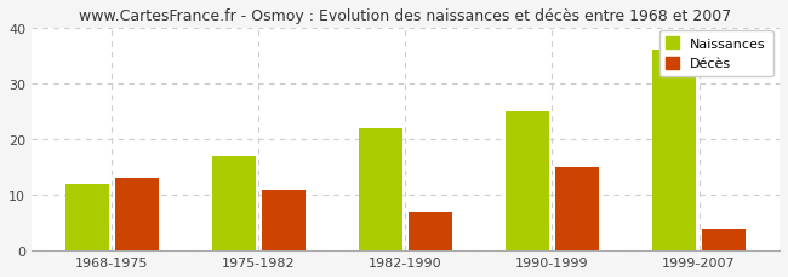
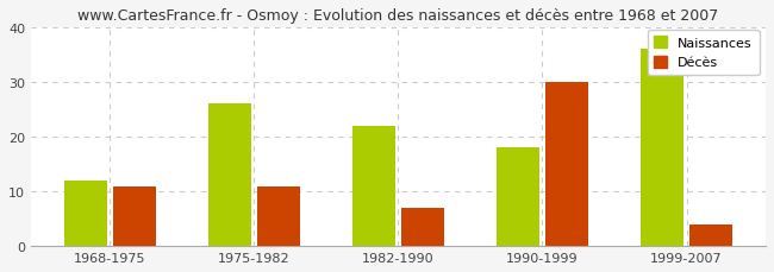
Décès/1968-1975: 13 -> 11
Naissances/1975-1982: 17 -> 26
Naissances/1990-1999: 25 -> 18
Décès/1990-1999: 15 -> 30
